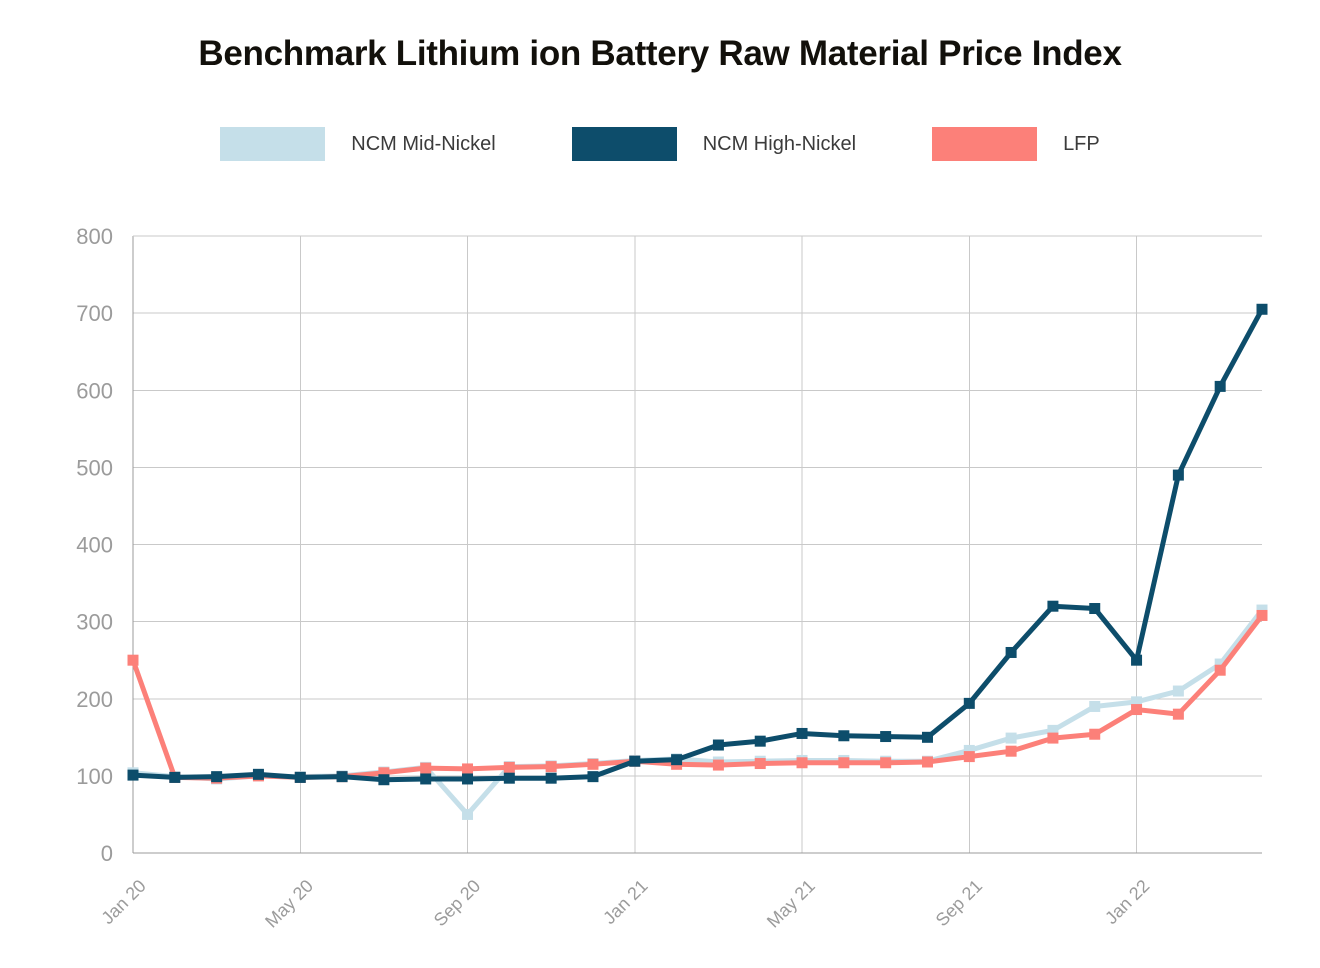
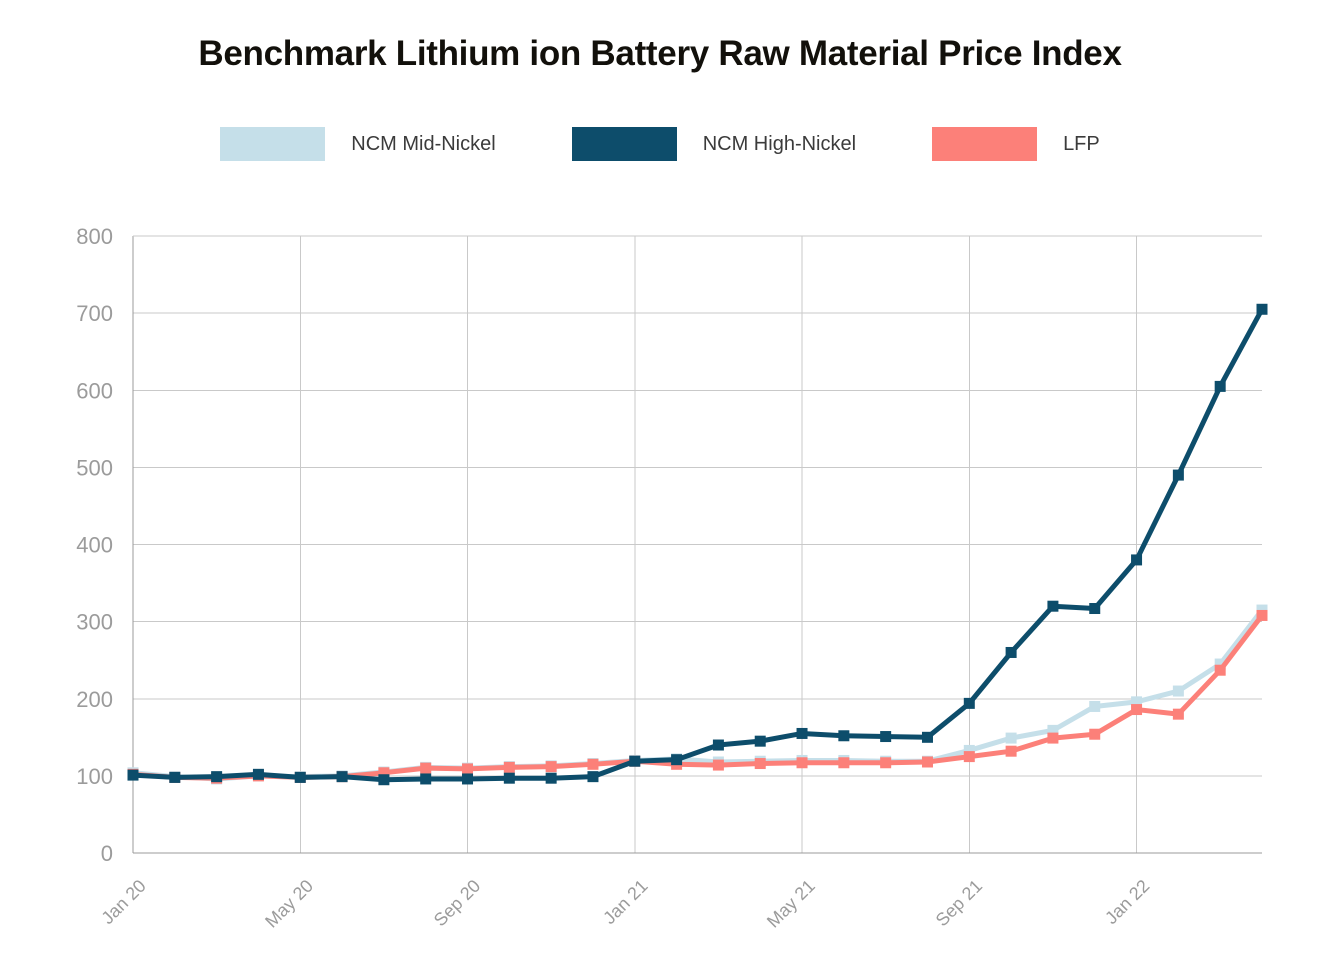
LFP/Jan 20: 250 -> 100
NCM Mid-Nickel/Sep 20: 50 -> 110
NCM High-Nickel/Jan 22: 250 -> 380
